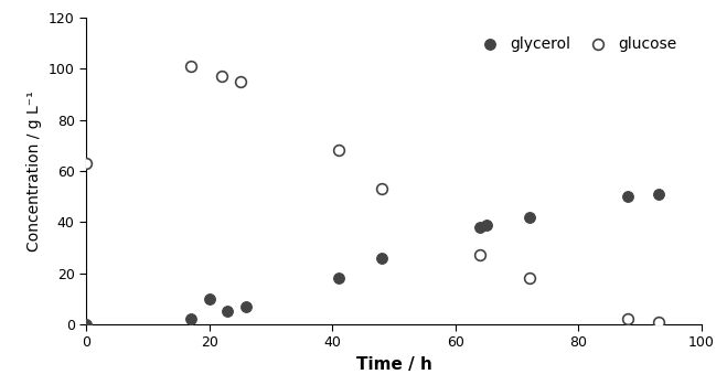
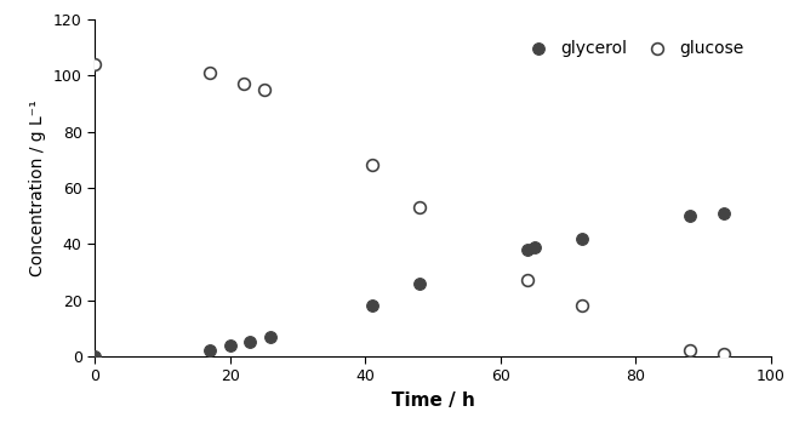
glucose/0: 63 -> 104
glycerol/20: 10 -> 4
